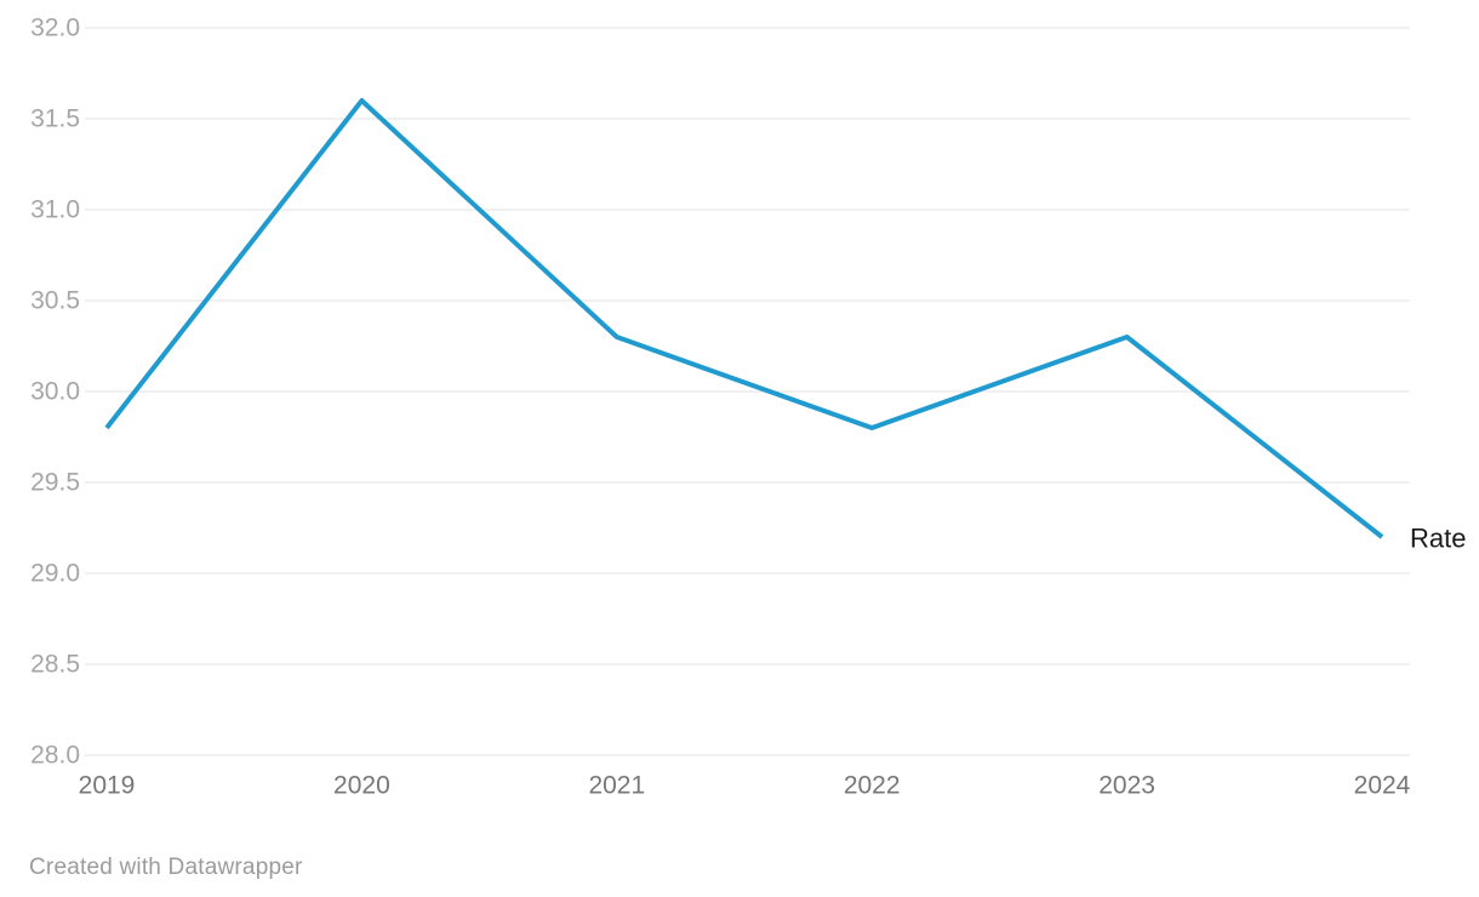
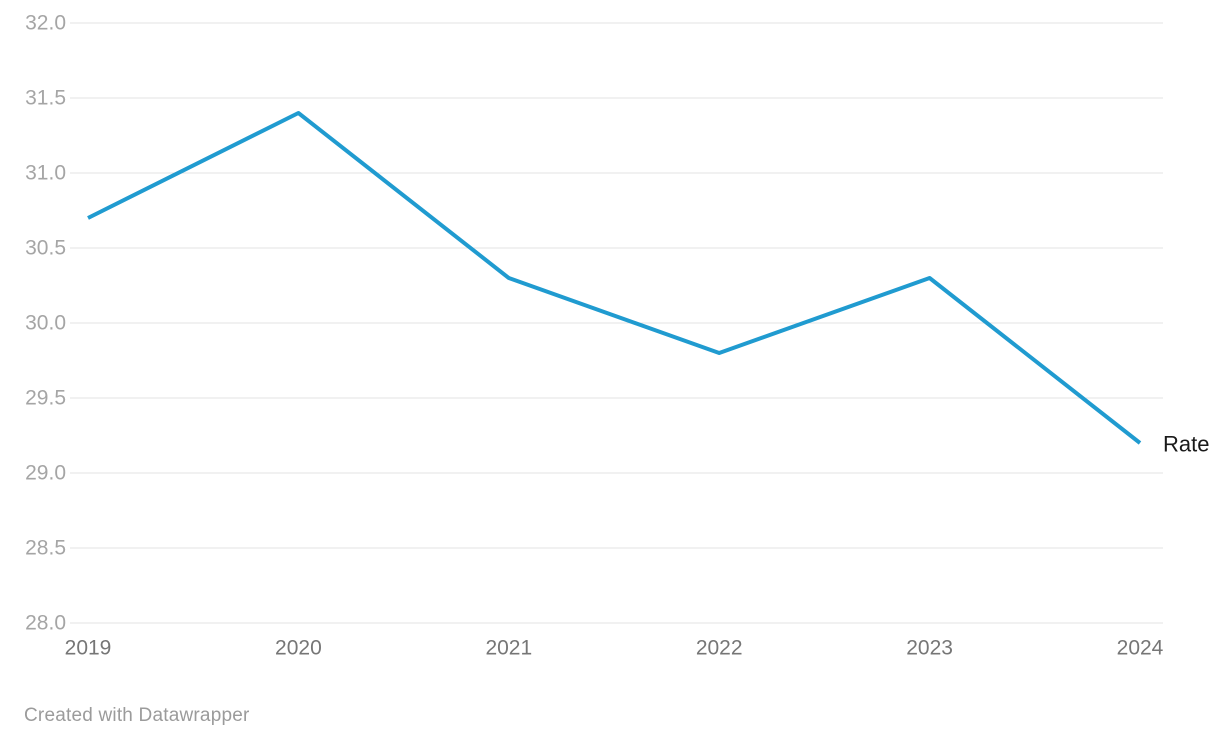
2019: 29.8 -> 30.7
2020: 31.6 -> 31.4
